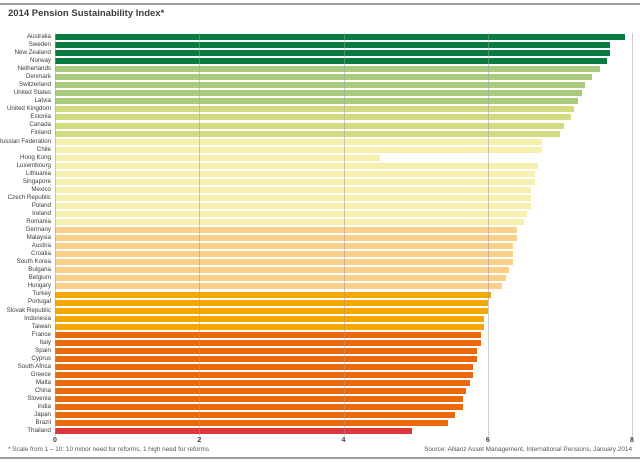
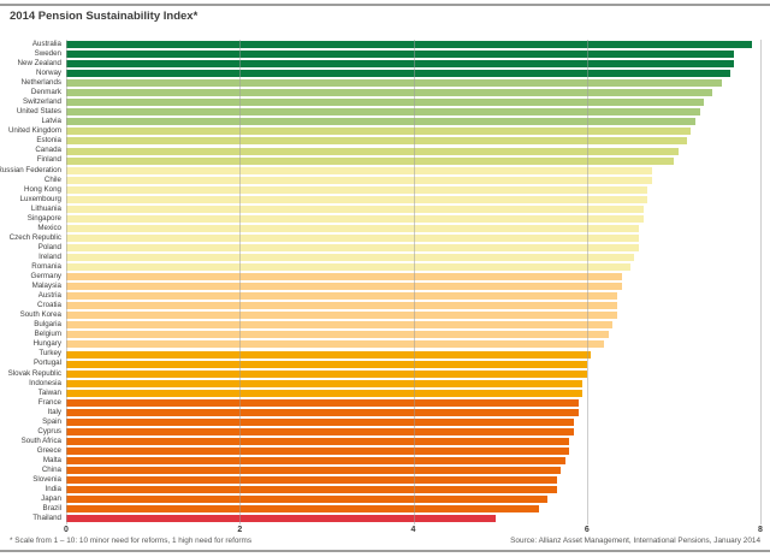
Hong Kong: 4.5 -> 6.7
